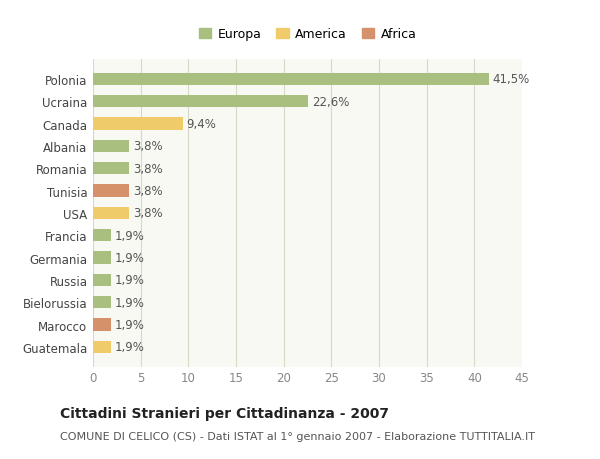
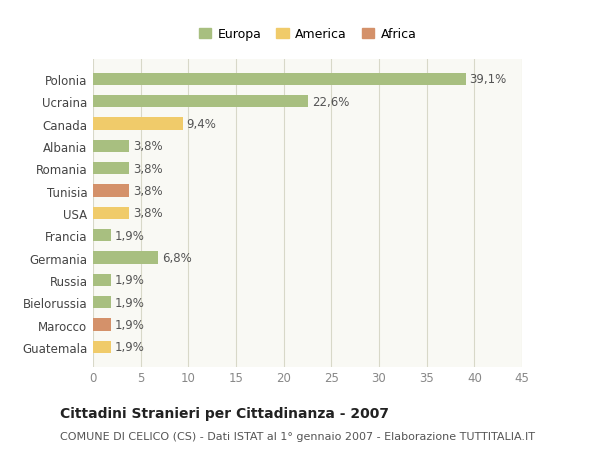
Polonia: 41,5% -> 39,1%
Germania: 1,9% -> 6,8%
